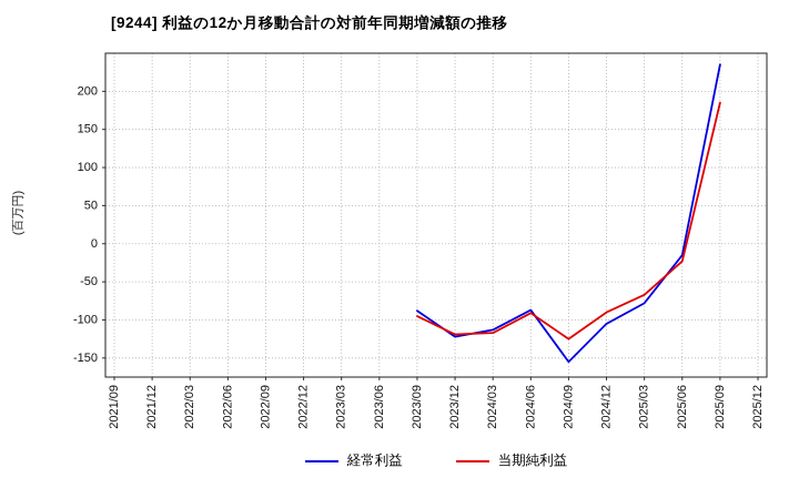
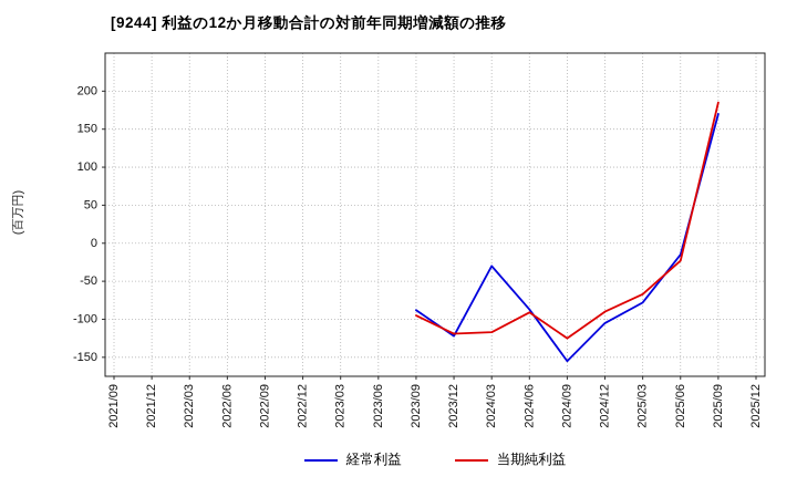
経常利益/2024/03: -110 -> -30
経常利益/2025/09: 240 -> 170
